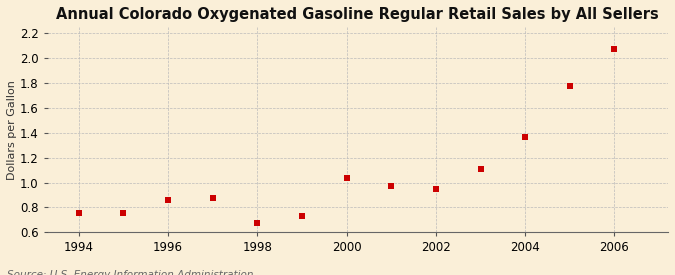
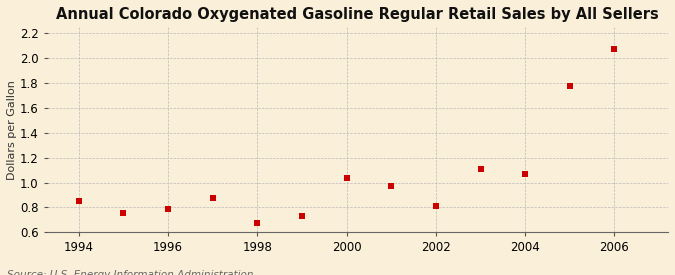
1994: 0.76 -> 0.85
1996: 0.86 -> 0.79
2002: 0.95 -> 0.81
2004: 1.37 -> 1.07
